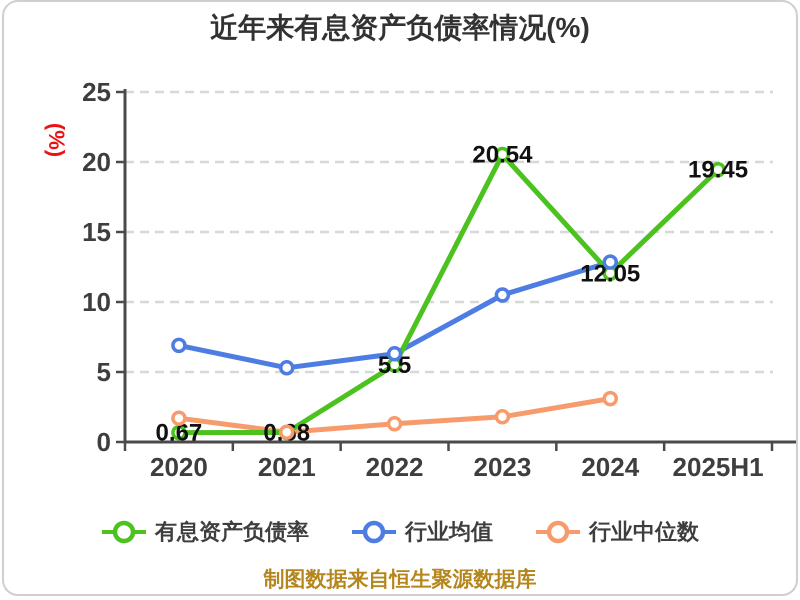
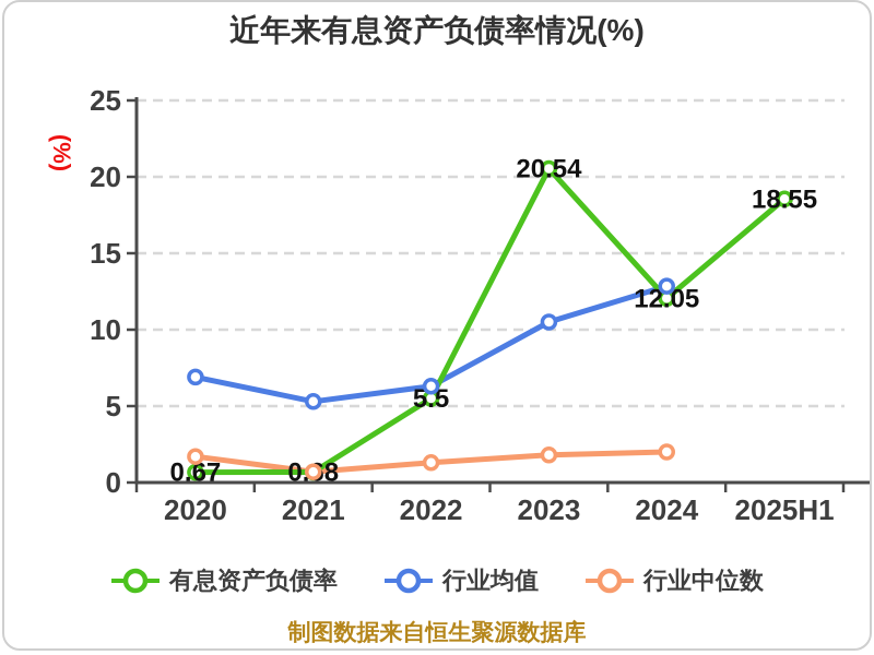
行业中位数/2024: 3.1 -> 2.0
有息资产负债率/2025H1: 19.45 -> 18.55
